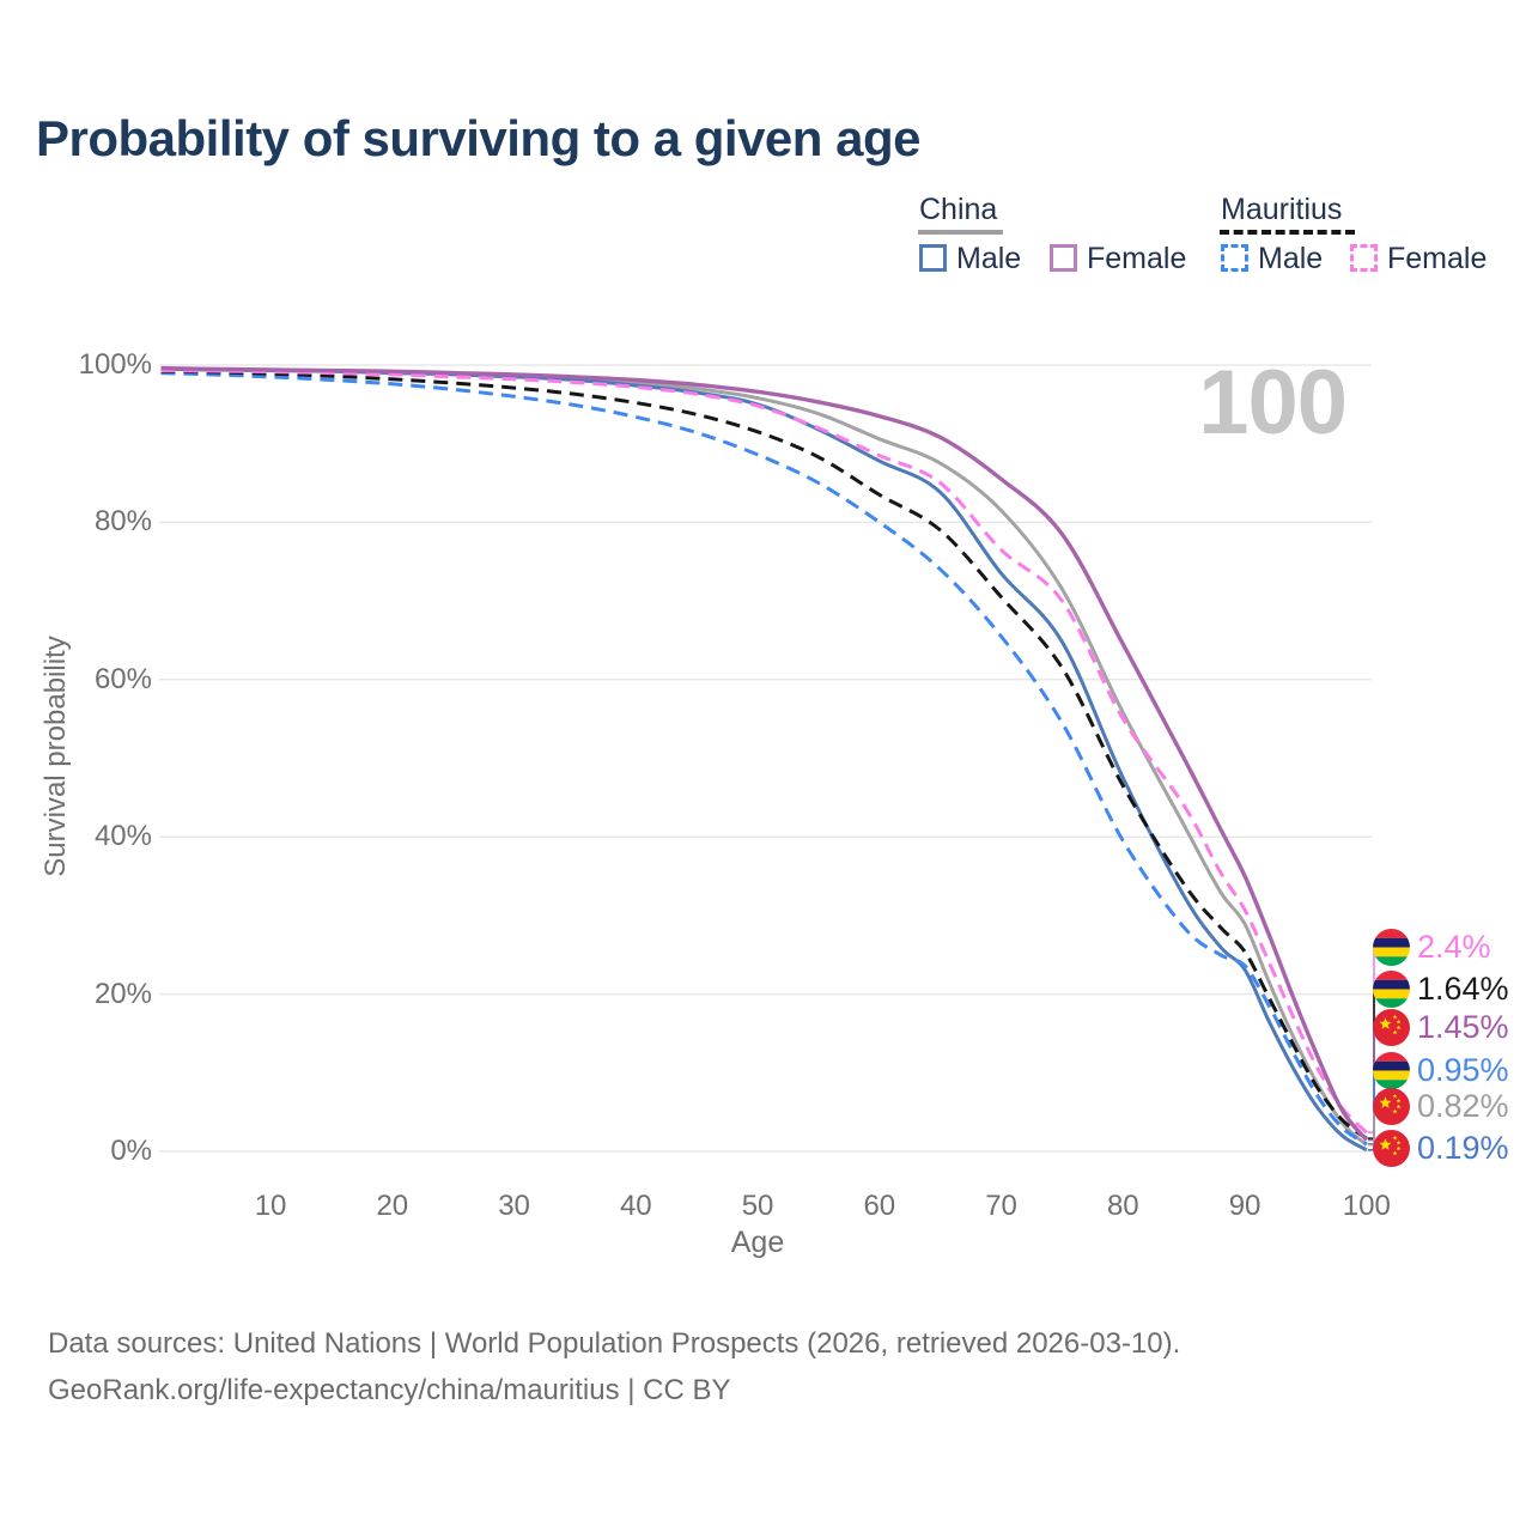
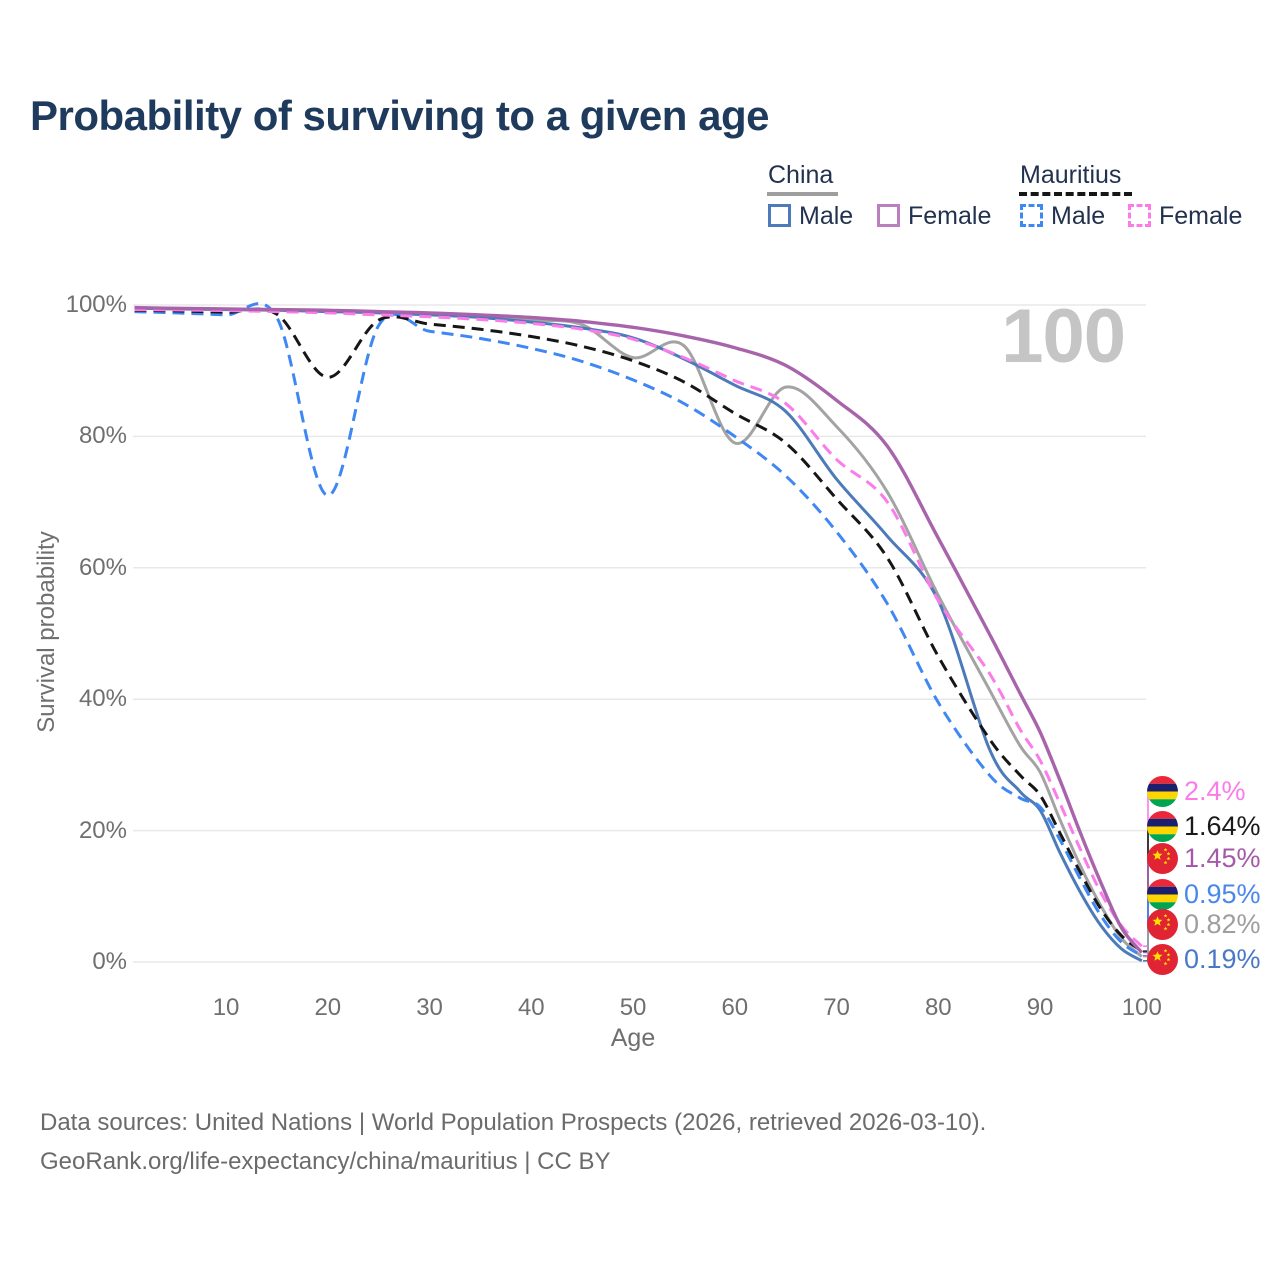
Mauritius Male/20: 98% -> 71%
Mauritius/20: 98% -> 89%
China/50: 96% -> 92%
China/60: 91% -> 79%
China Male/80: 48% -> 55%
